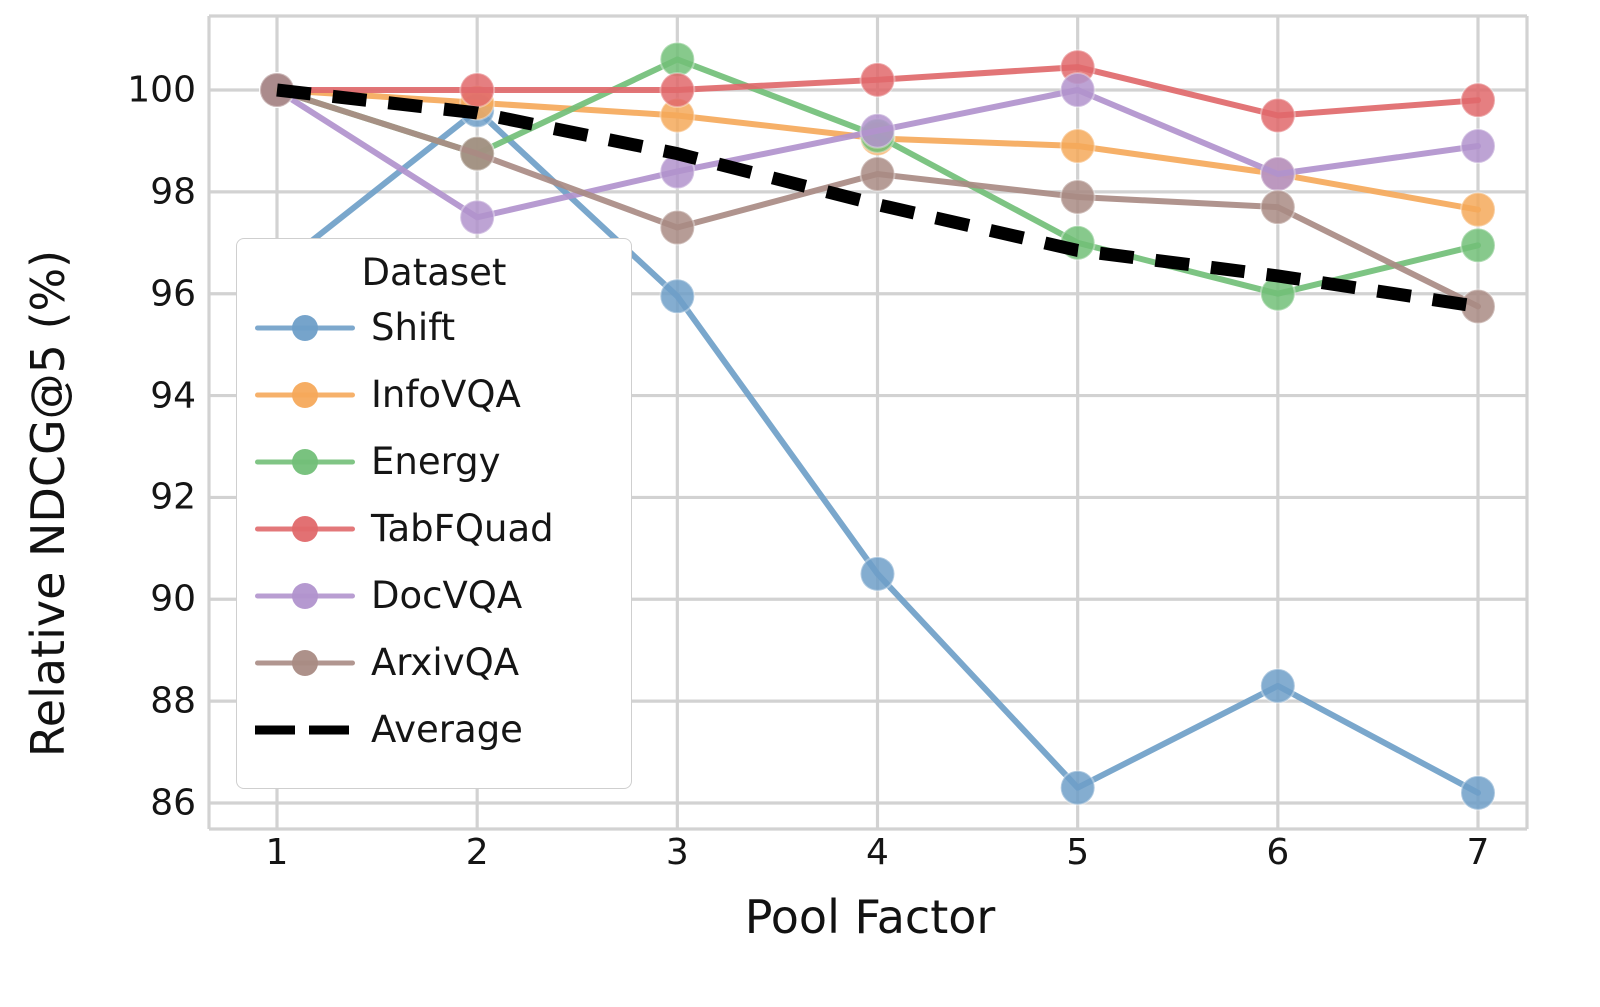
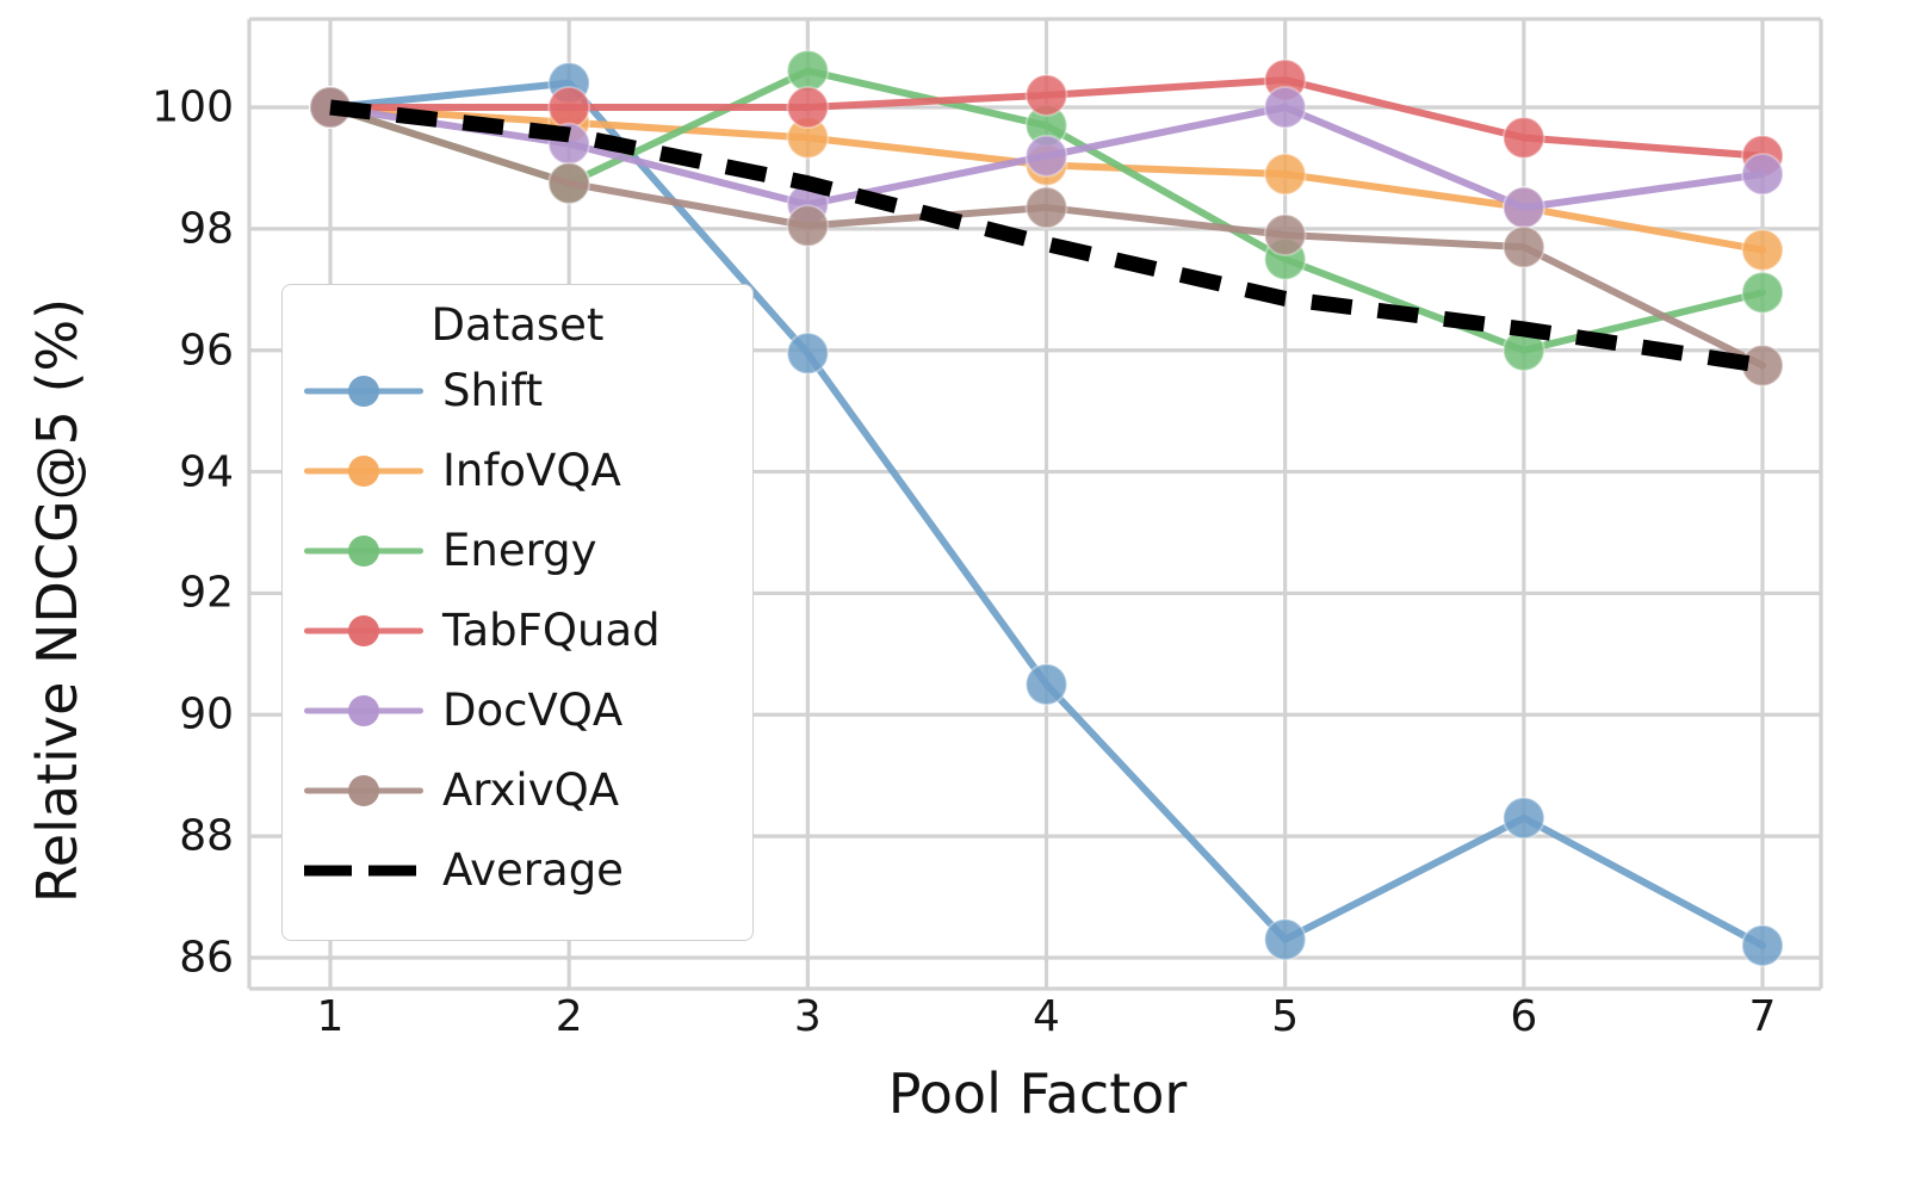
Shift/1: 96.5 -> 100.0
Shift/2: 99.6 -> 100.4
DocVQA/2: 97.5 -> 99.4
ArxivQA/3: 97.3 -> 98.0
Energy/4: 99.1 -> 99.7
Energy/5: 97.0 -> 97.5
TabFQuad/7: 99.8 -> 99.2
